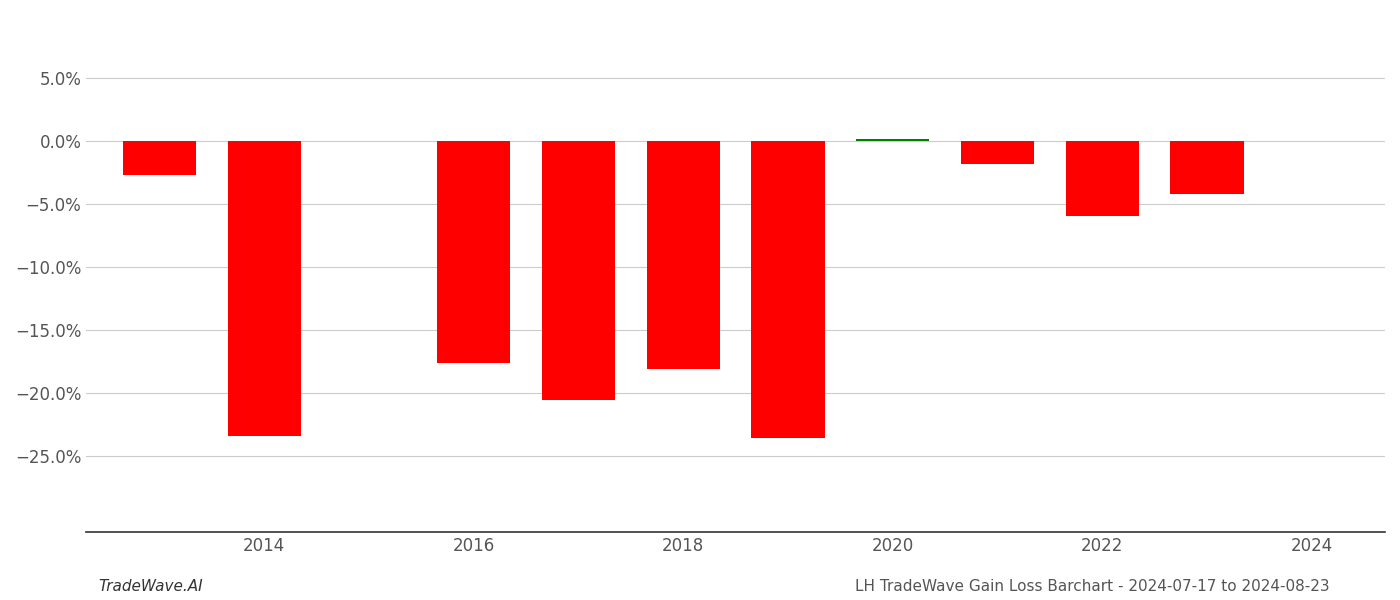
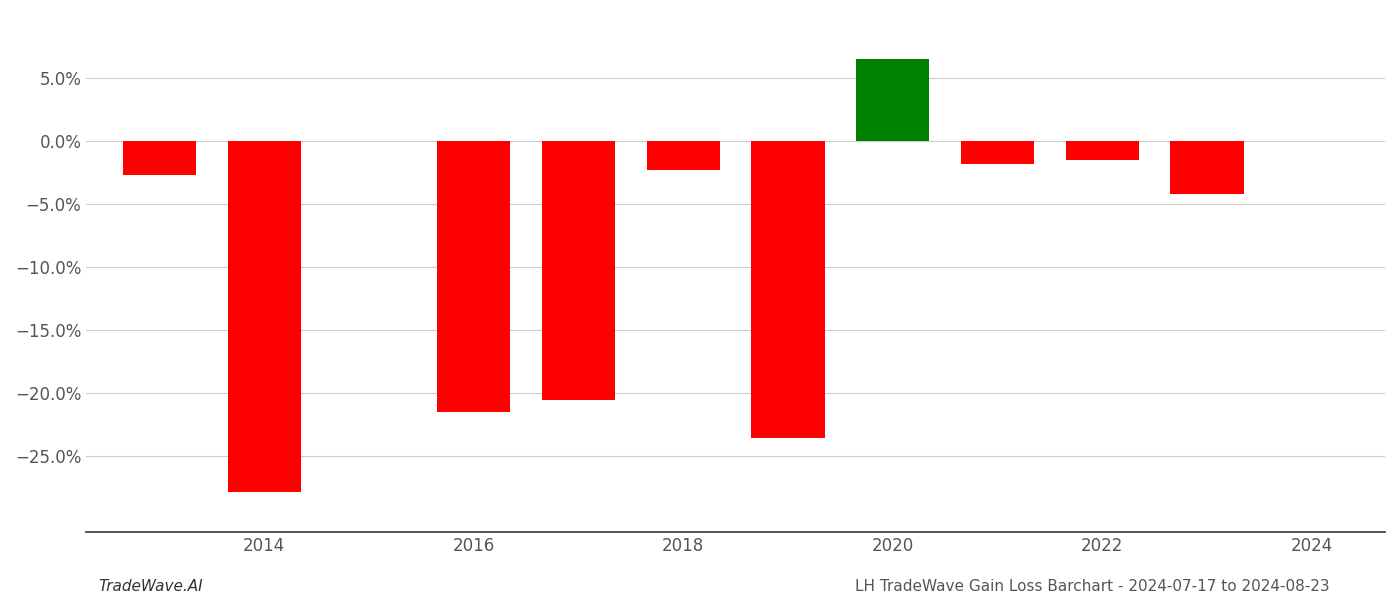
2014: -23.4% -> -27.8%
2016: -17.6% -> -21.5%
2018: -18.1% -> -2.3%
2020: 0.2% -> 6.5%
2022: -5.9% -> -1.5%
